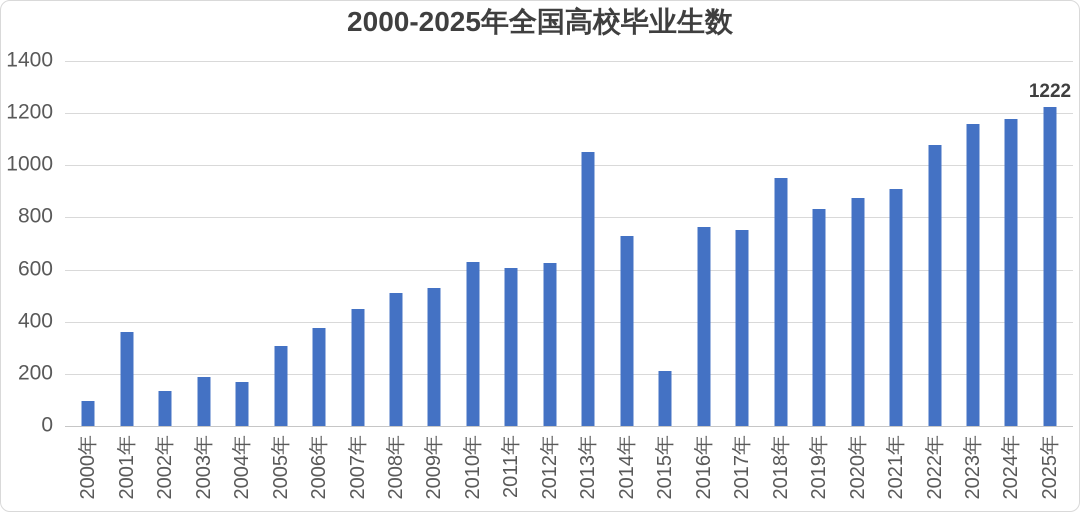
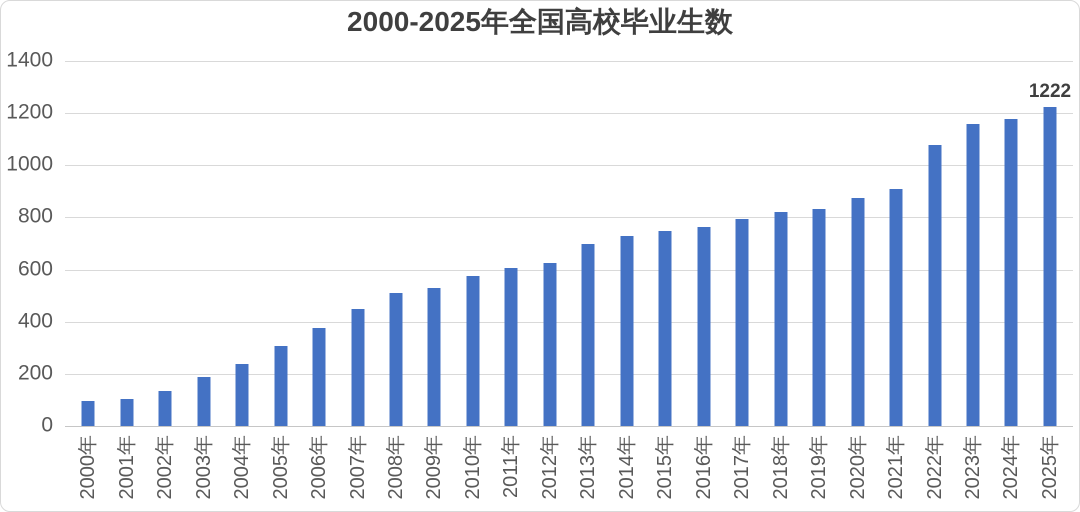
2001年: 360 -> 100
2004年: 170 -> 240
2010年: 630 -> 580
2013年: 1050 -> 700
2015年: 210 -> 750
2017年: 750 -> 800
2018年: 950 -> 820
